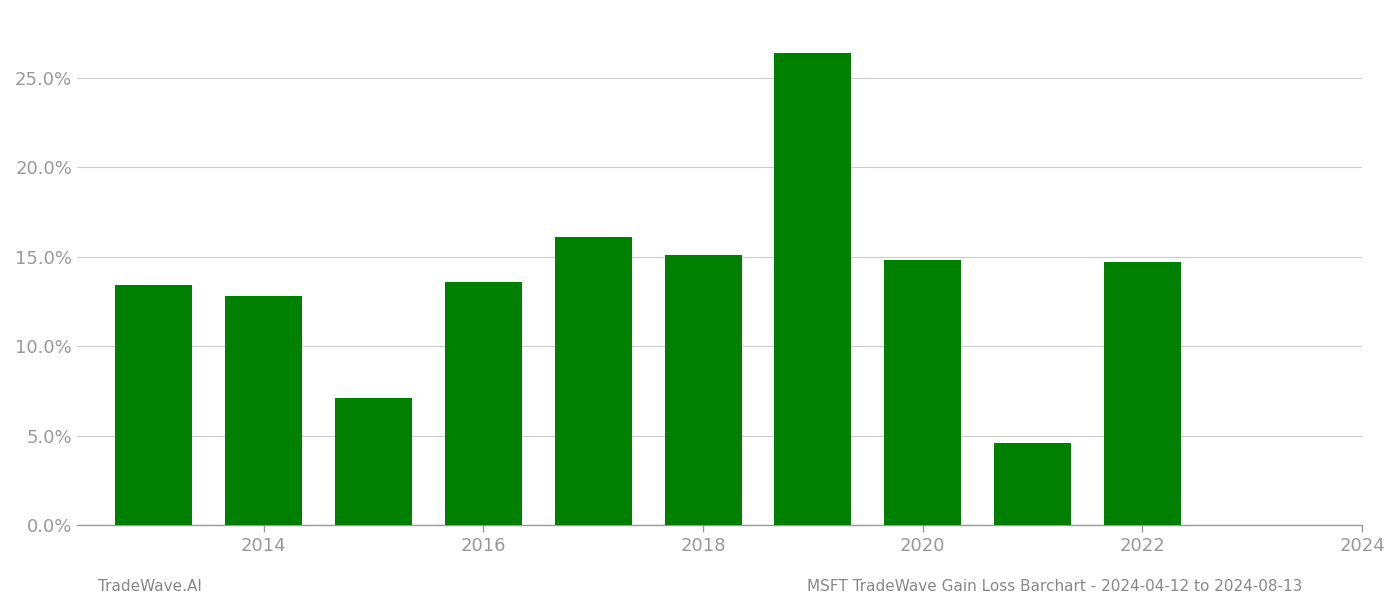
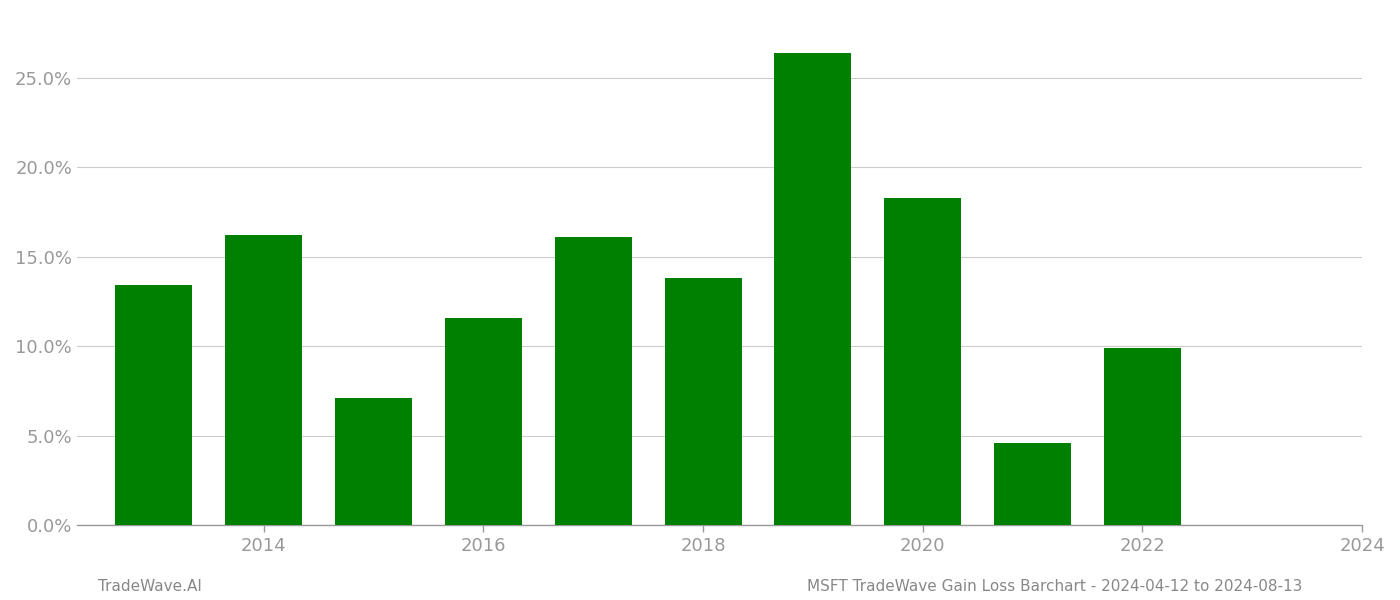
2014: 12.8% -> 16.2%
2016: 13.6% -> 11.6%
2018: 15.1% -> 13.8%
2020: 14.8% -> 18.3%
2022: 14.7% -> 9.9%
